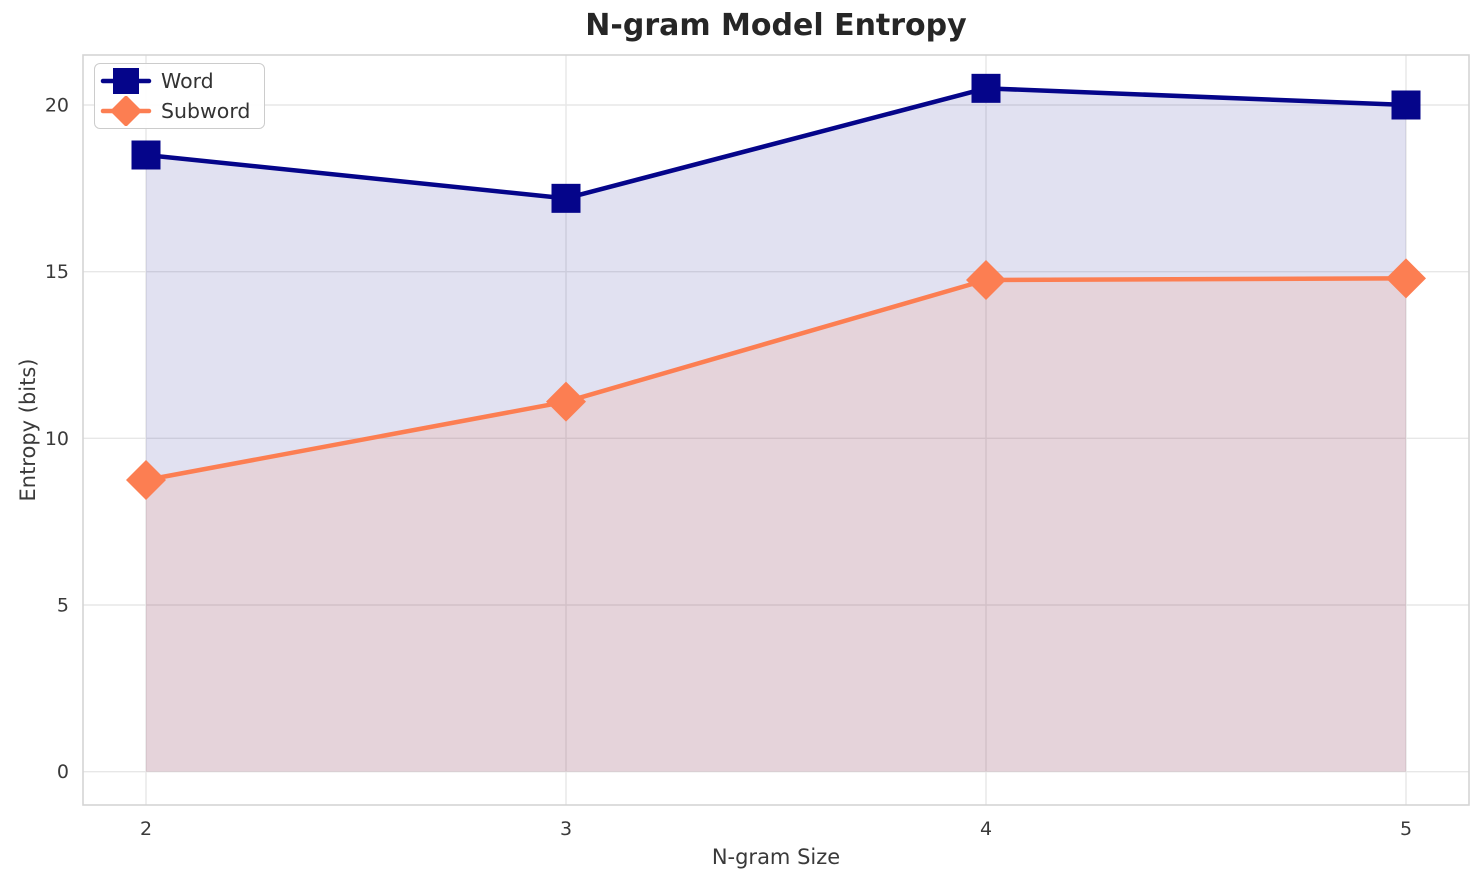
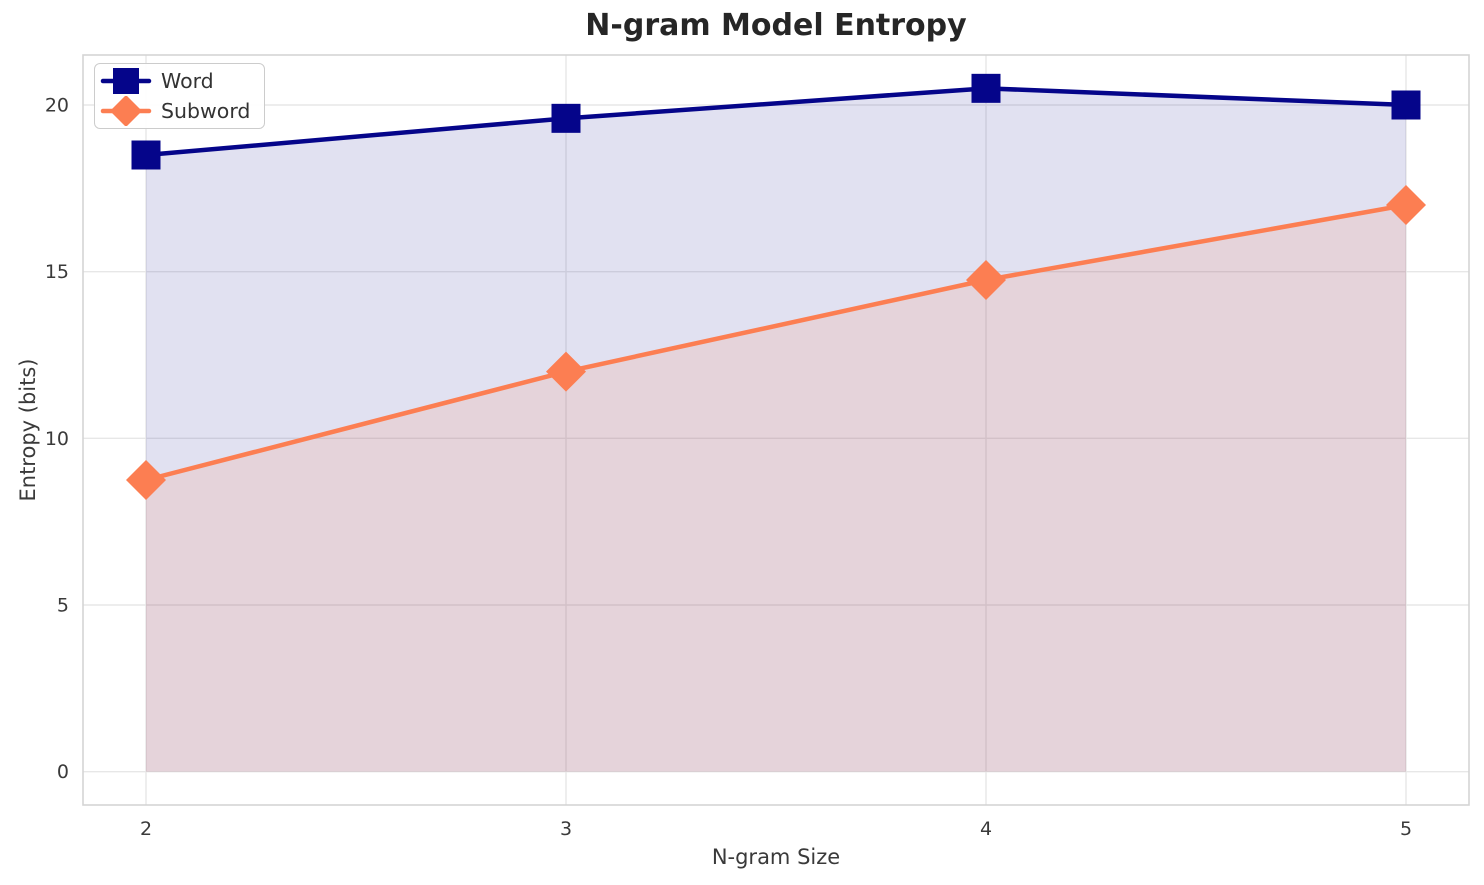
Word/3: 17.2 -> 19.6
Subword/3: 11.1 -> 12.0
Subword/5: 14.8 -> 17.0
